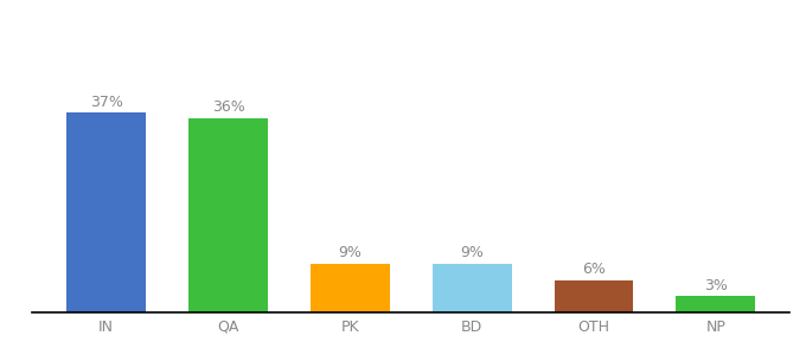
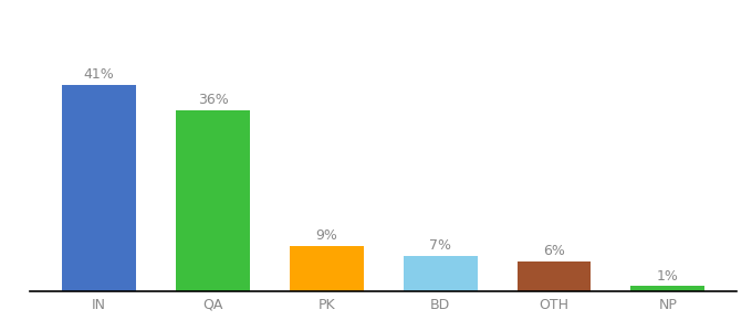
IN: 37% -> 41%
BD: 9% -> 7%
NP: 3% -> 1%
